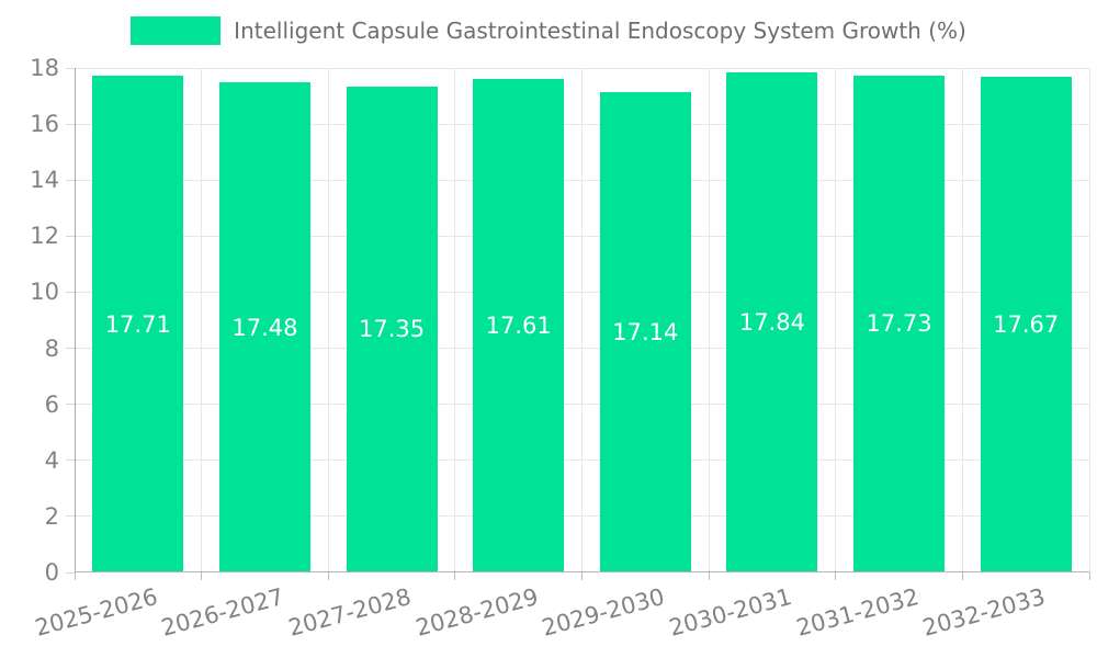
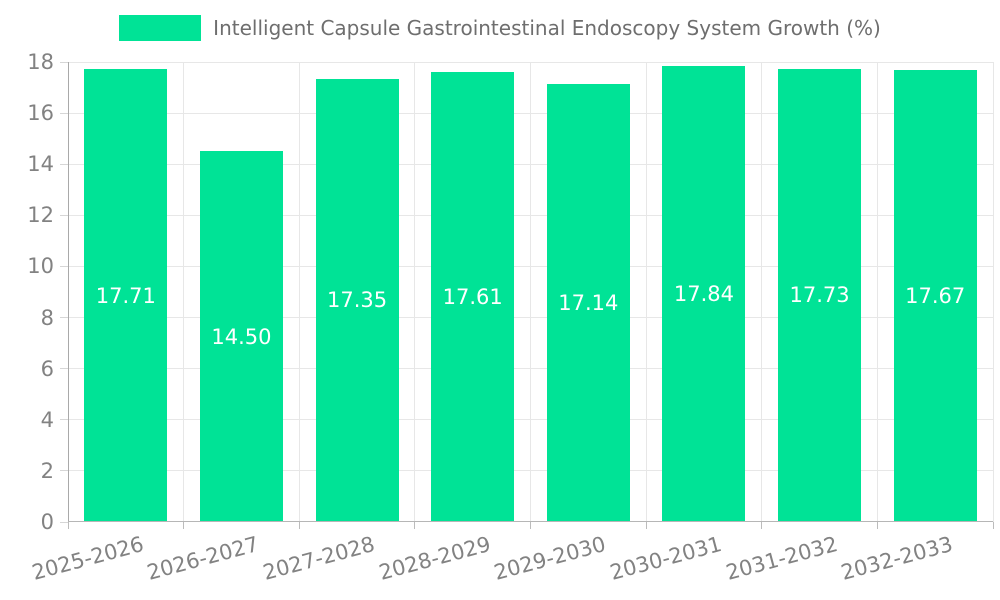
2026-2027: 17.48 -> 14.50
